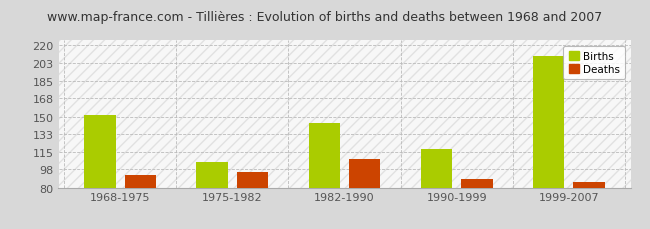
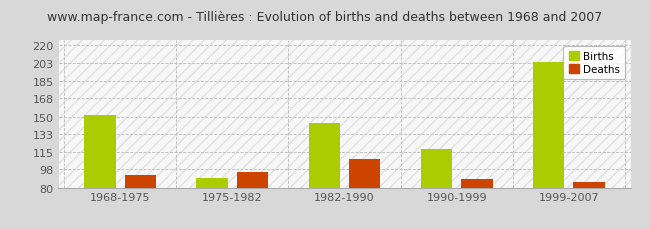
Births/1975-1982: 105 -> 89
Births/1999-2007: 210 -> 204
